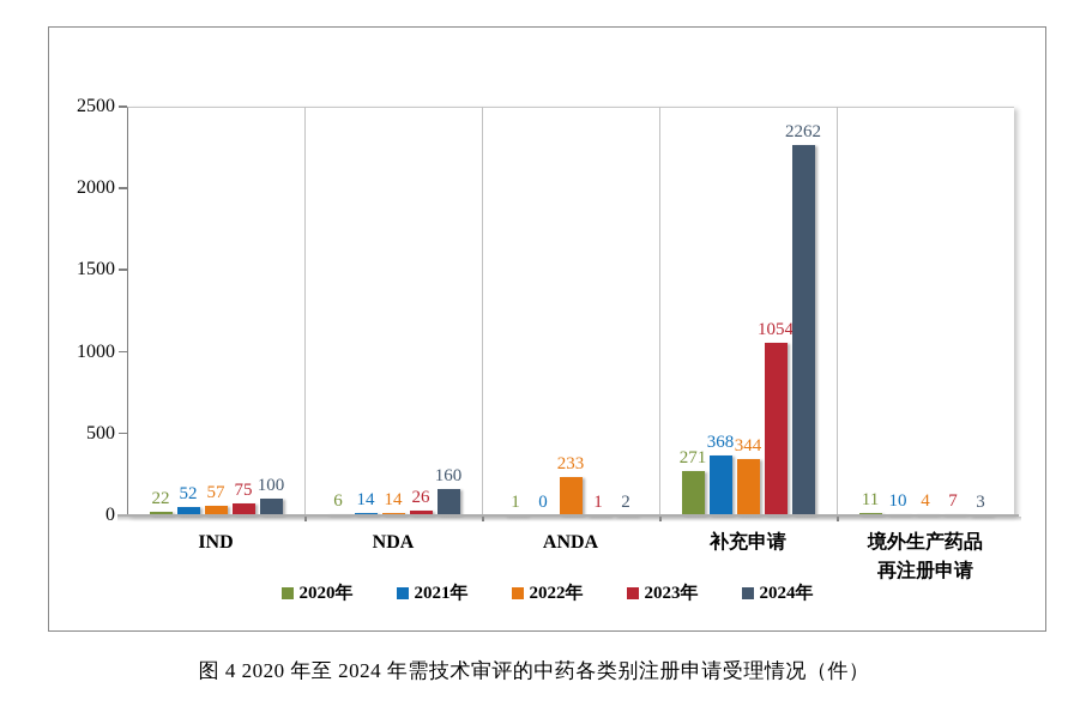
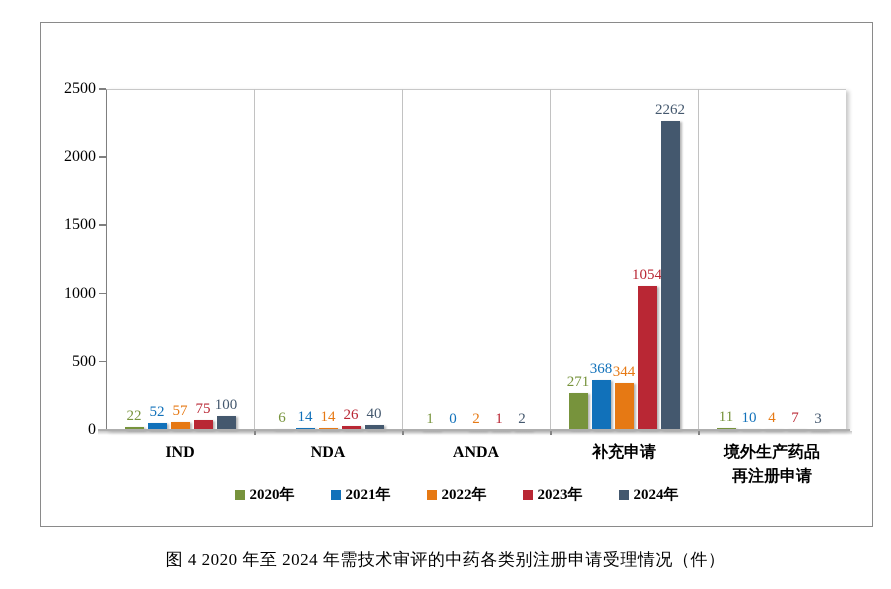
2024年/NDA: 160 -> 40
2022年/ANDA: 233 -> 2
